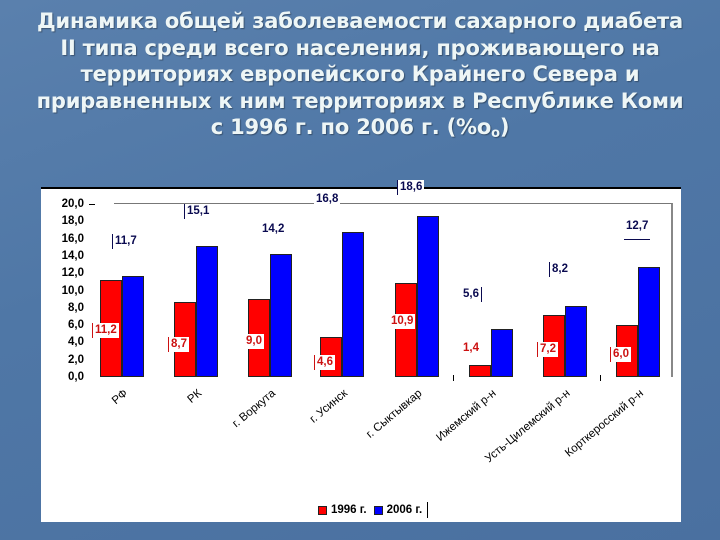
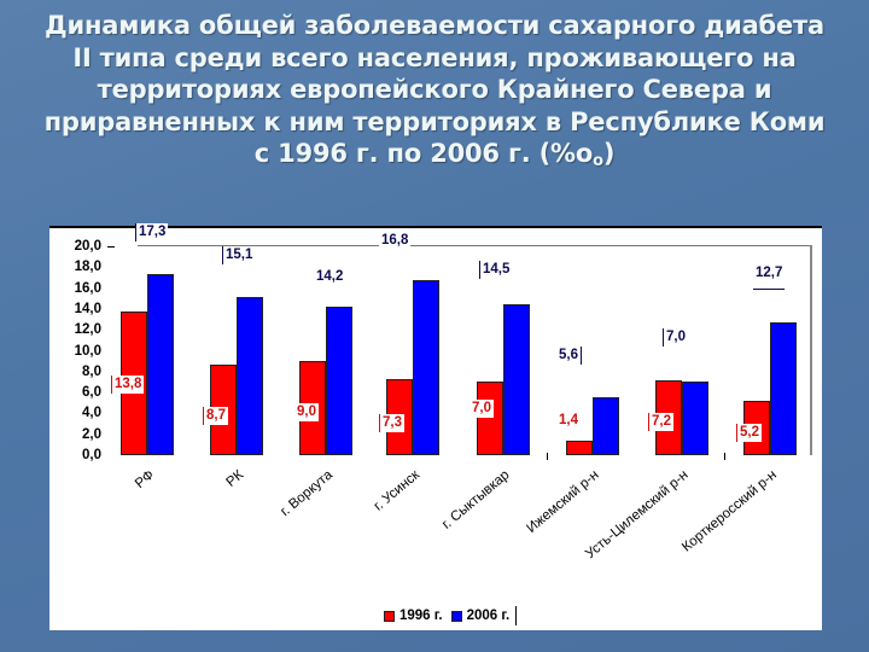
1996 г./РФ: 11,2 -> 13,8
2006 г./РФ: 11,7 -> 17,3
1996 г./г. Усинск: 4,6 -> 7,3
1996 г./г. Сыктывкар: 10,9 -> 7,0
2006 г./г. Сыктывкар: 18,6 -> 14,5
2006 г./Усть-Цилемский р-н: 8,2 -> 7,0
1996 г./Корткеросский р-н: 6,0 -> 5,2
